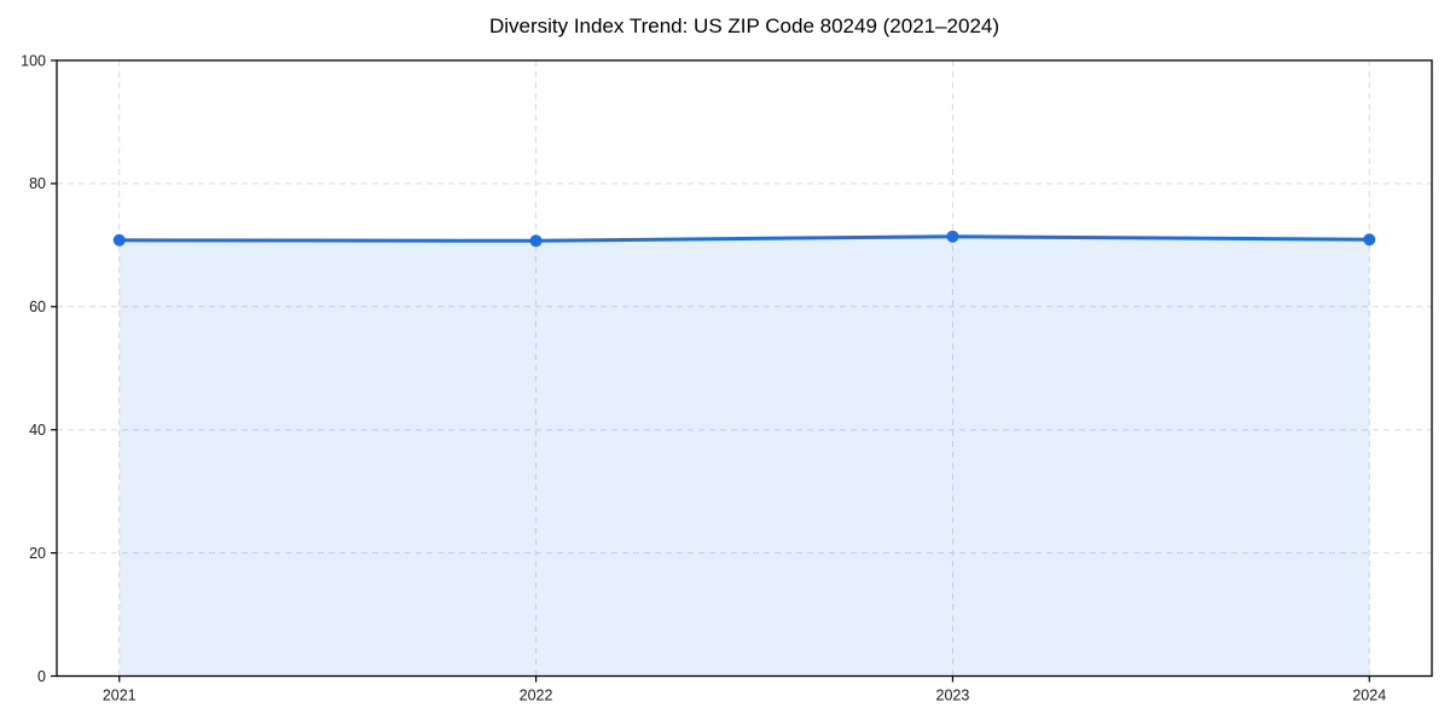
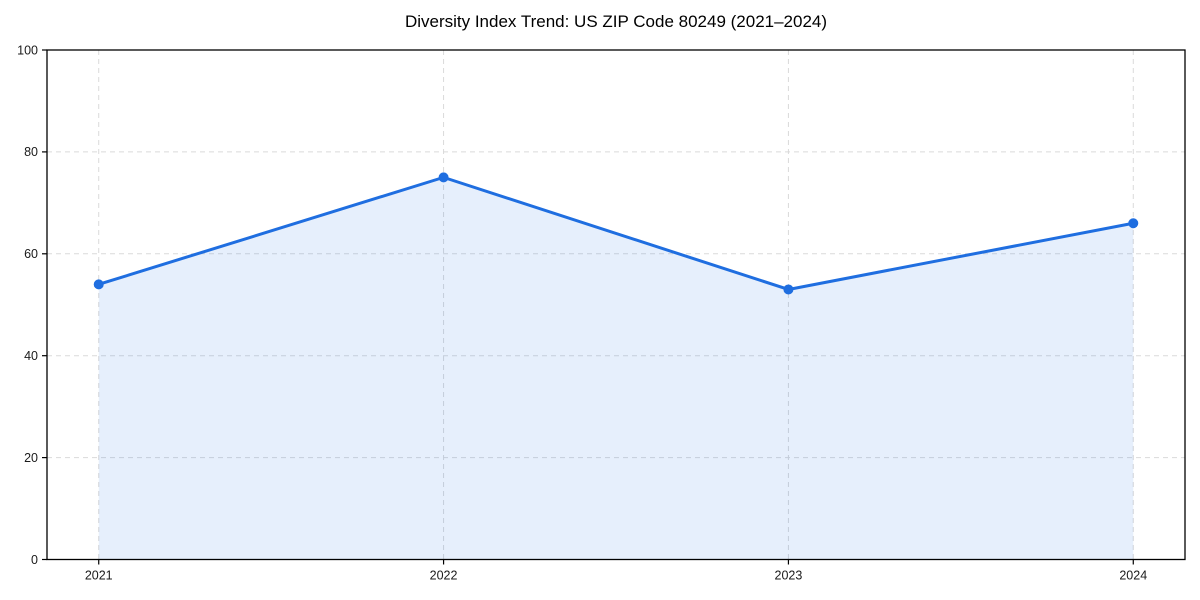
2021: 71 -> 54
2022: 71 -> 75
2023: 71 -> 53
2024: 71 -> 66
